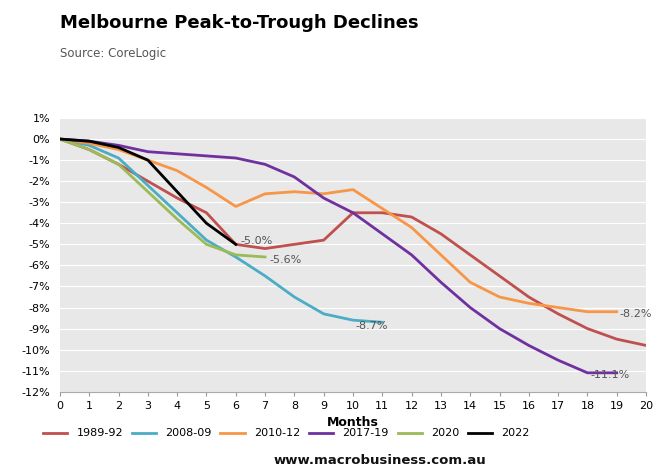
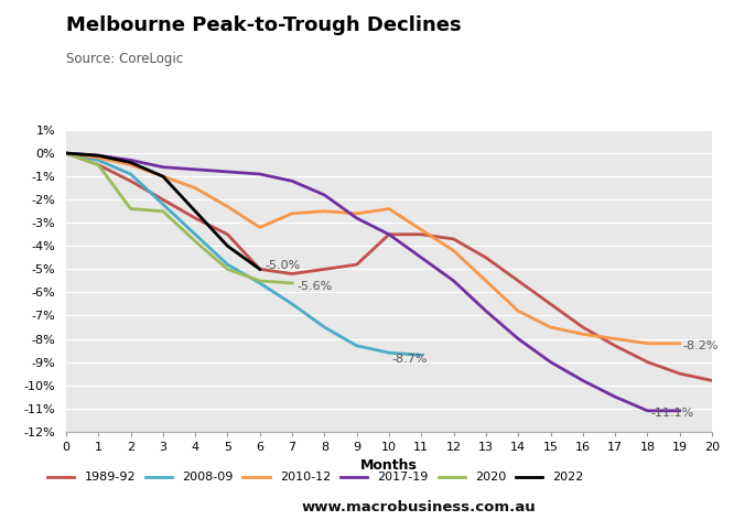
2020/2: -1.2% -> -2.4%
